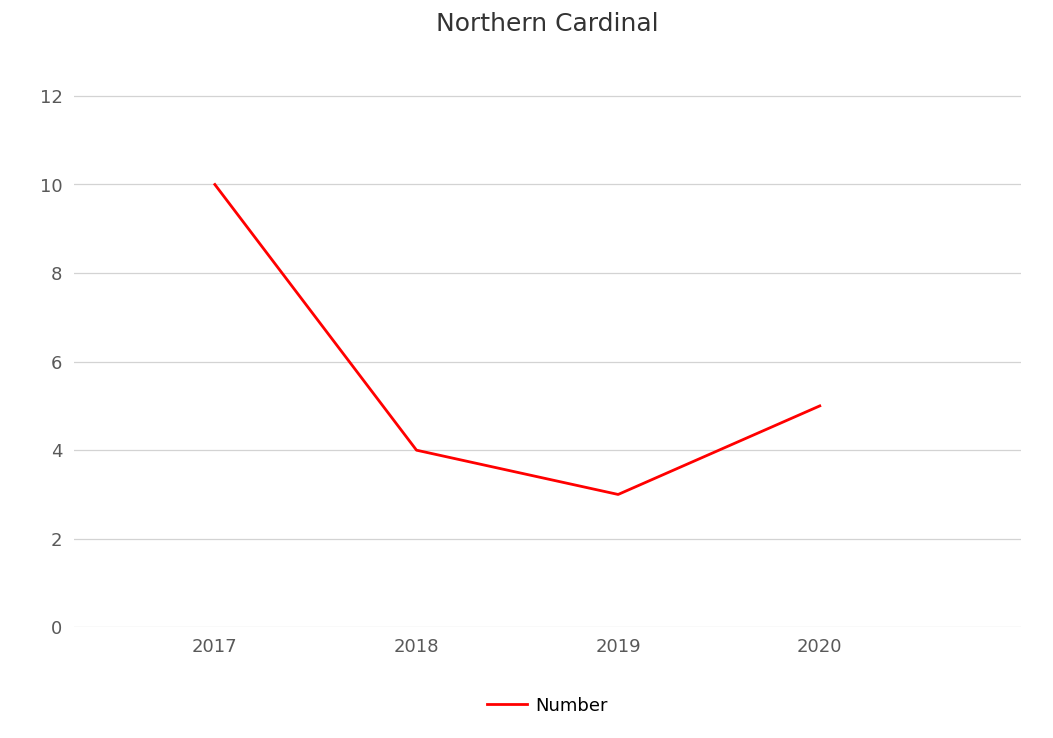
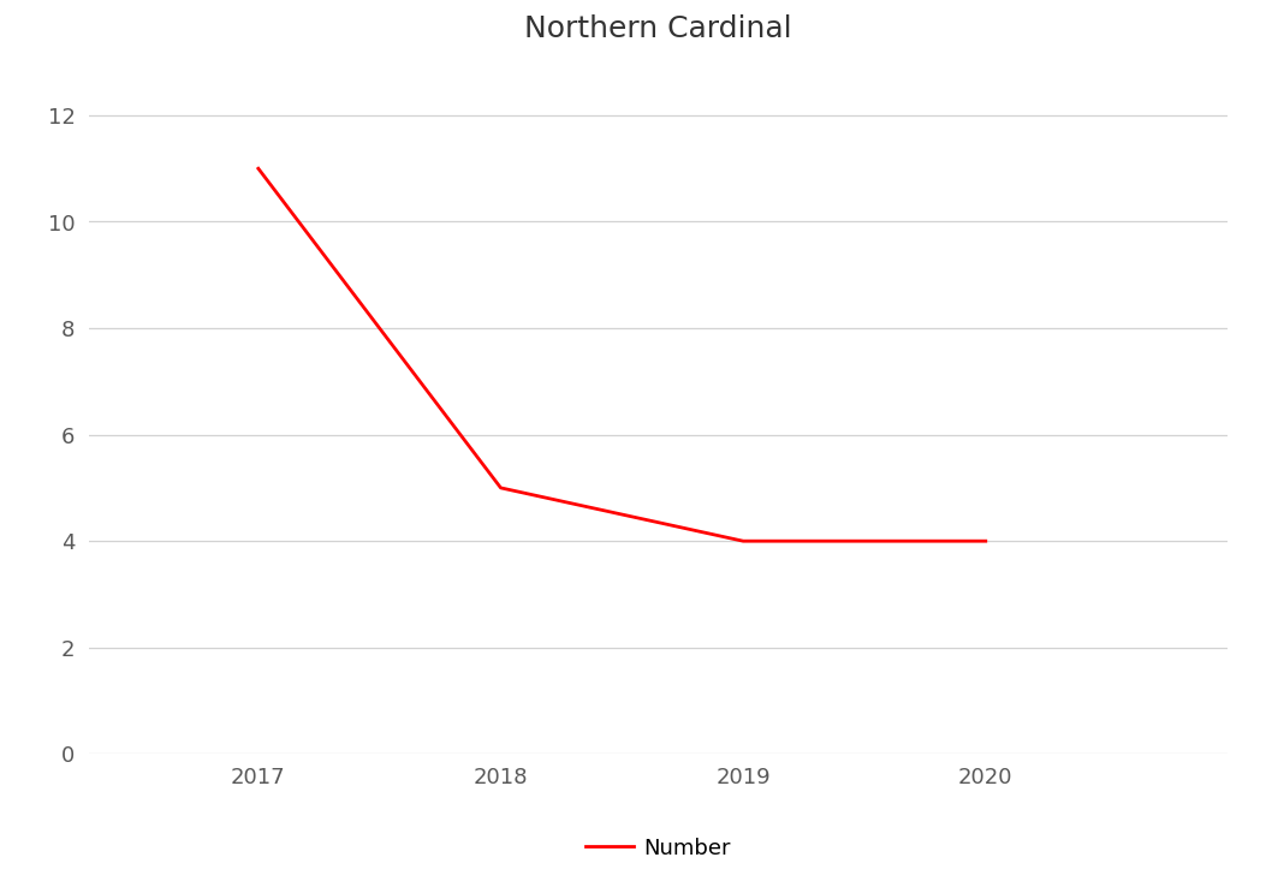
2017: 10 -> 11
2018: 4 -> 5
2019: 3 -> 4
2020: 5 -> 4
